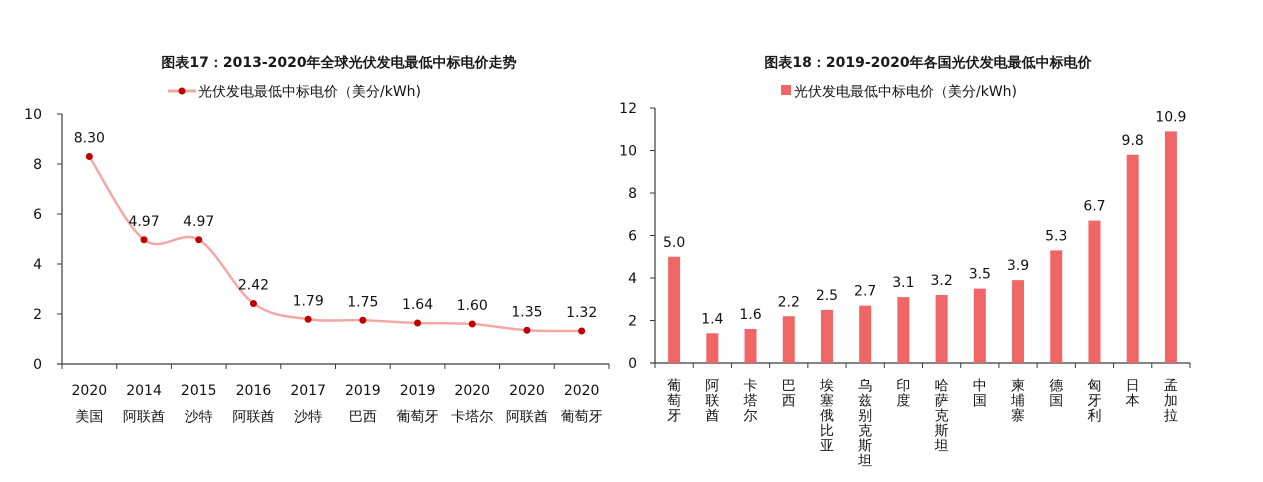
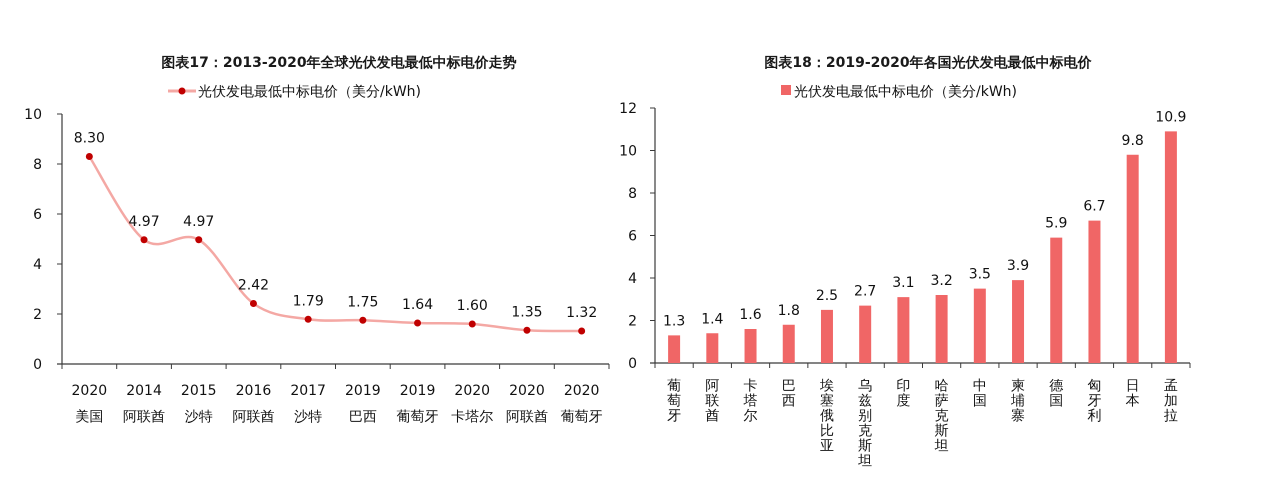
图表18：2019-2020年各国光伏发电最低中标电价/葡萄牙: 5.0 -> 1.3
图表18：2019-2020年各国光伏发电最低中标电价/巴西: 2.2 -> 1.8
图表18：2019-2020年各国光伏发电最低中标电价/德国: 5.3 -> 5.9
